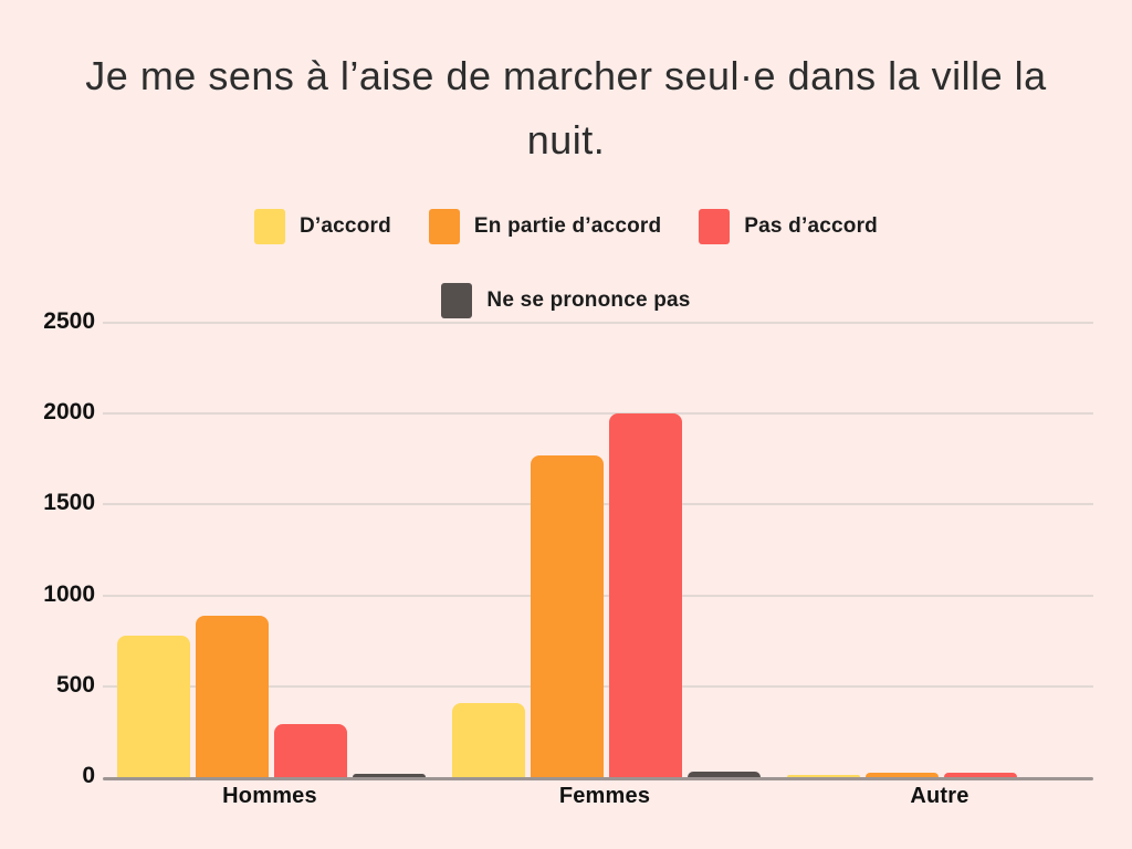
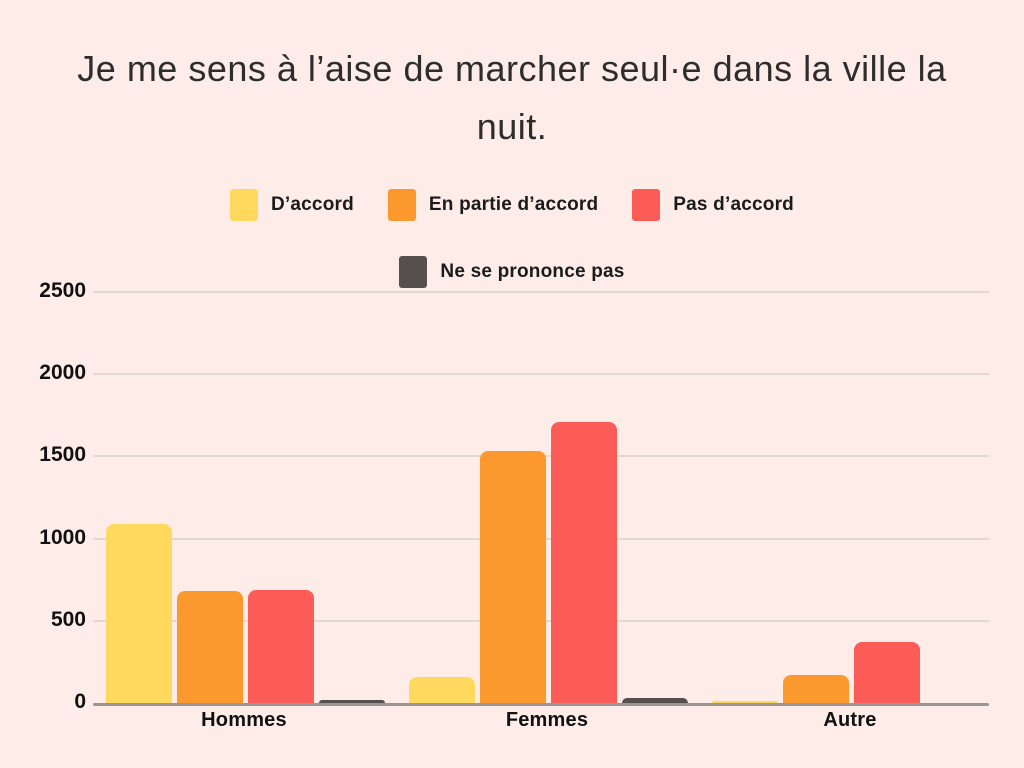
D’accord/Hommes: 780 -> 1090
En partie d’accord/Hommes: 890 -> 680
Pas d’accord/Hommes: 290 -> 690
D’accord/Femmes: 410 -> 160
En partie d’accord/Femmes: 1770 -> 1530
Pas d’accord/Femmes: 2000 -> 1710
En partie d’accord/Autre: 20 -> 170
Pas d’accord/Autre: 20 -> 370
